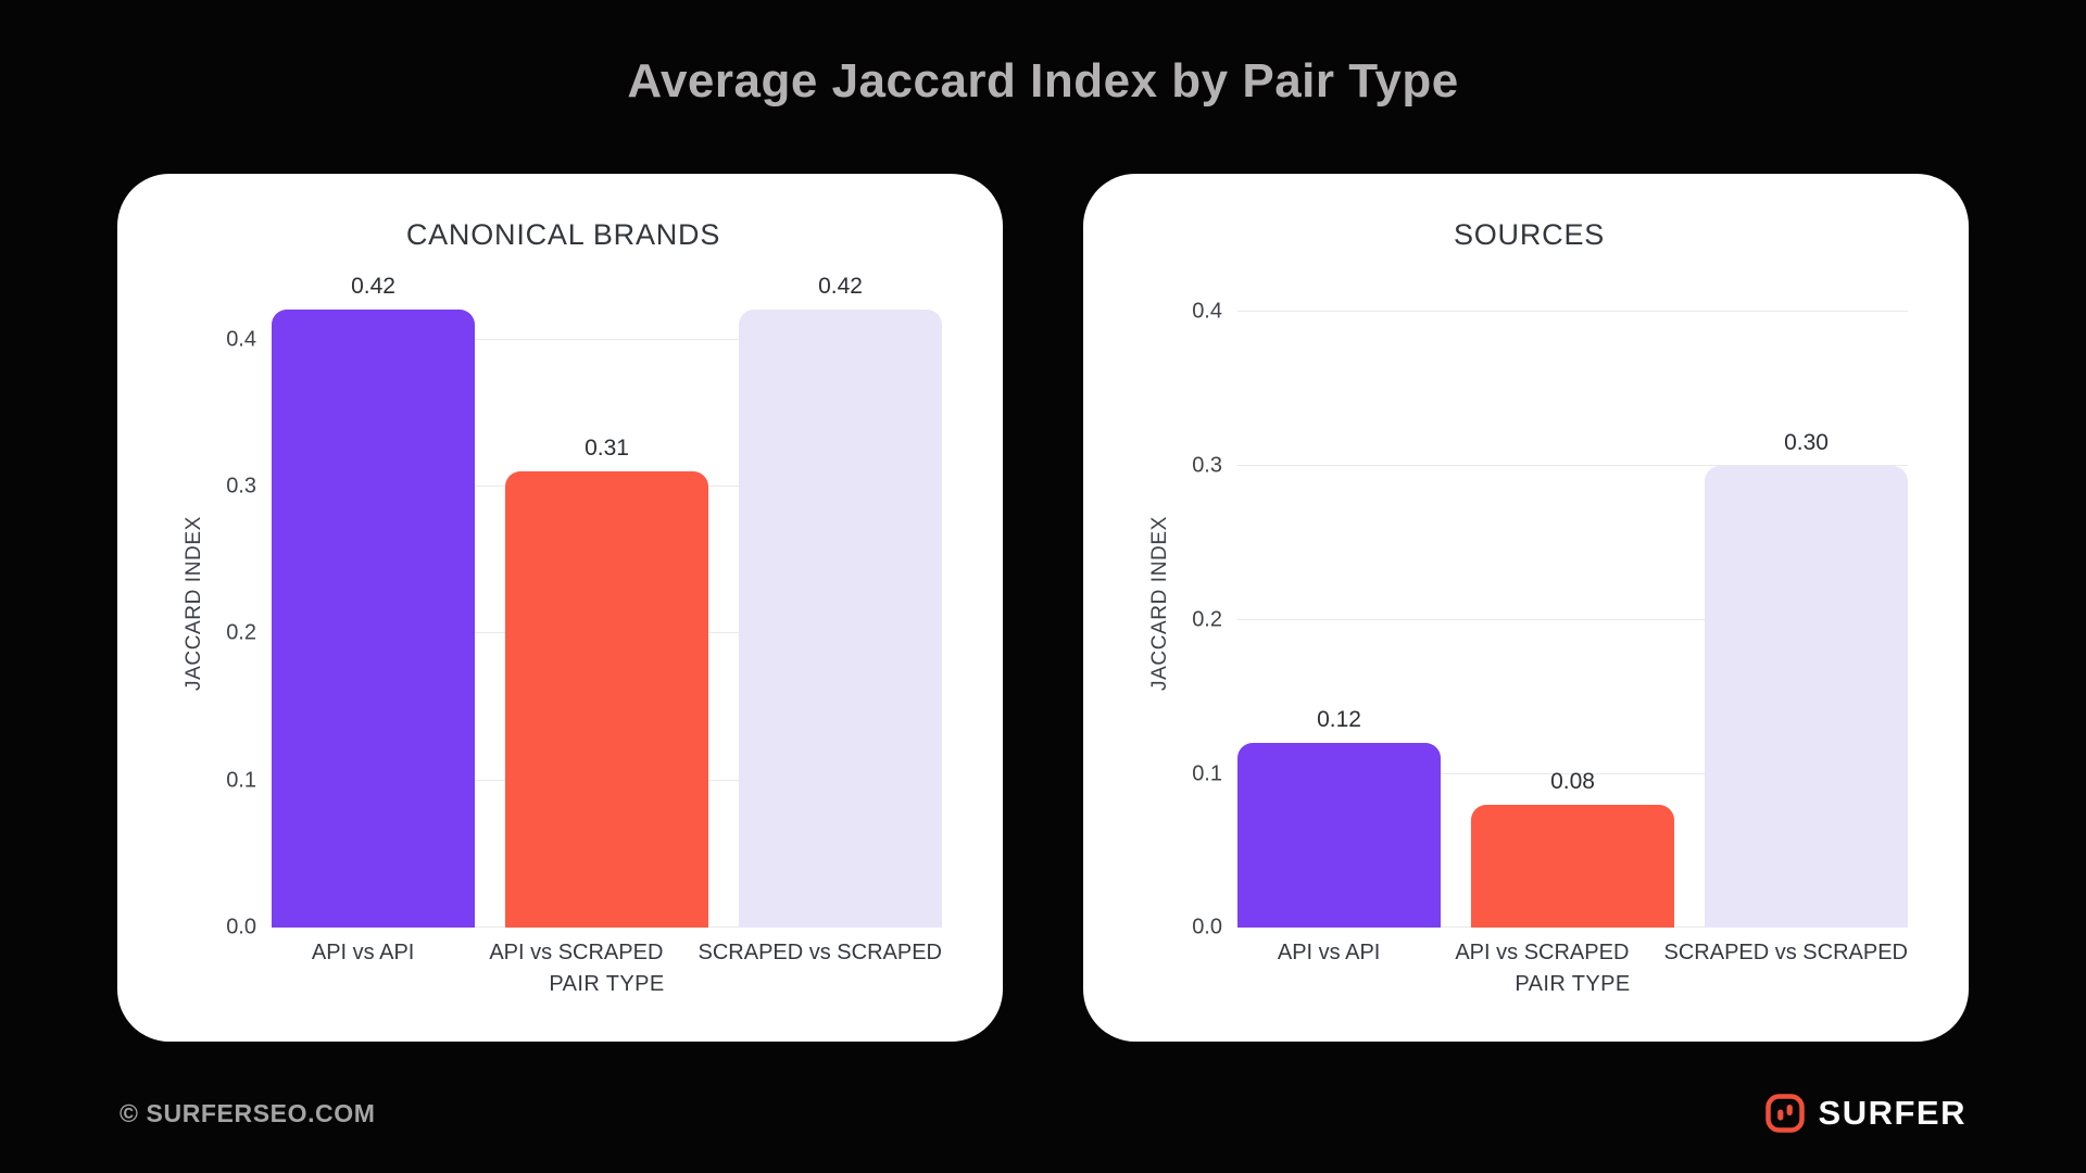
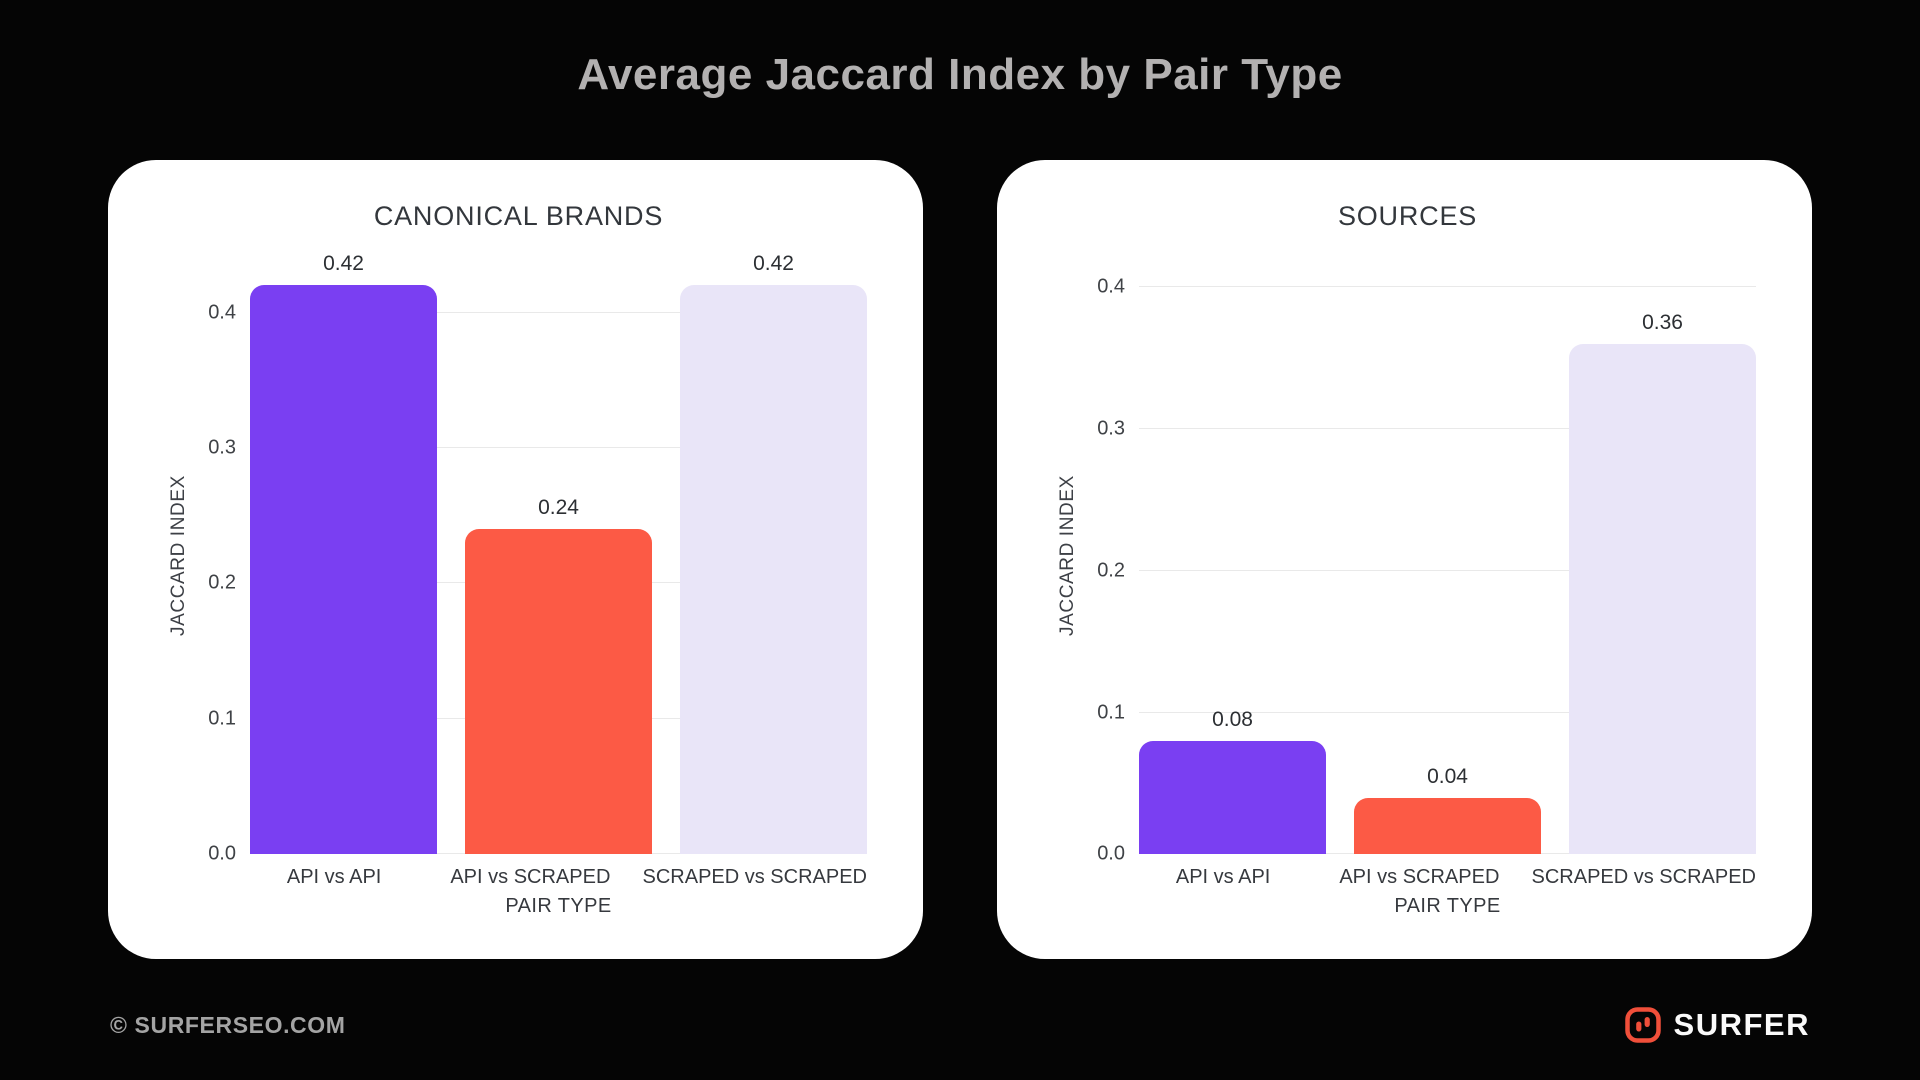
CANONICAL BRANDS/API vs SCRAPED: 0.31 -> 0.24
SOURCES/API vs API: 0.12 -> 0.08
SOURCES/API vs SCRAPED: 0.08 -> 0.04
SOURCES/SCRAPED vs SCRAPED: 0.30 -> 0.36
